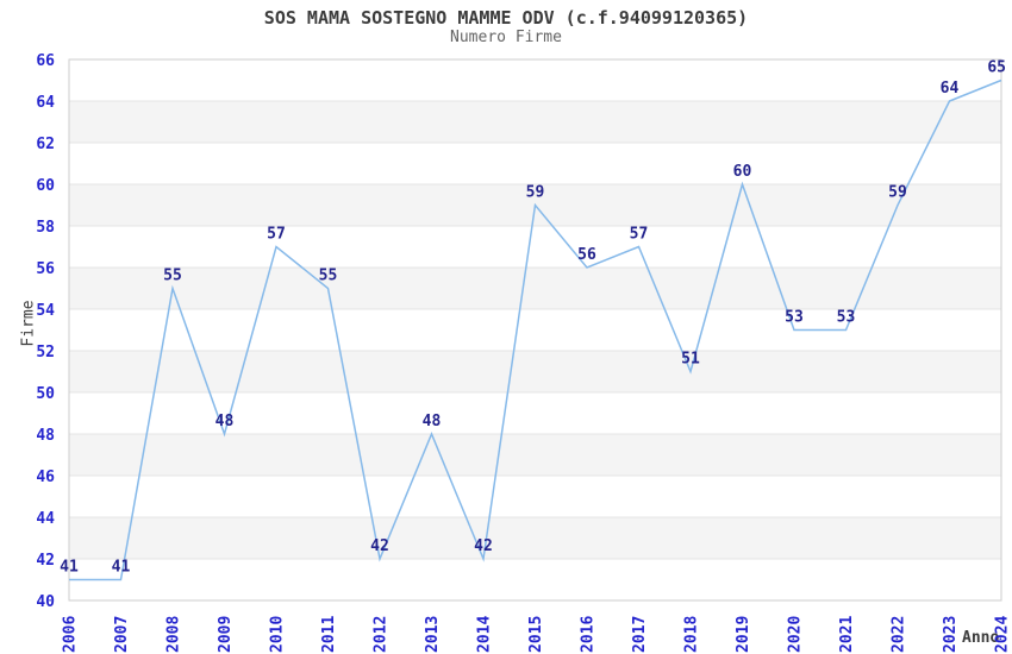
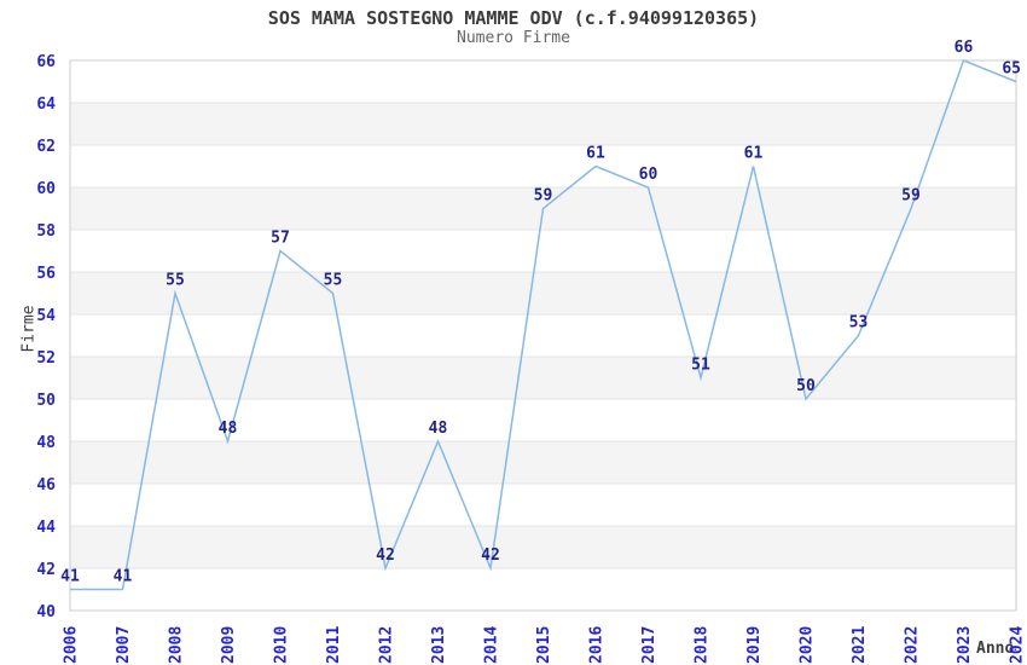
2016: 56 -> 61
2017: 57 -> 60
2019: 60 -> 61
2020: 53 -> 50
2023: 64 -> 66
